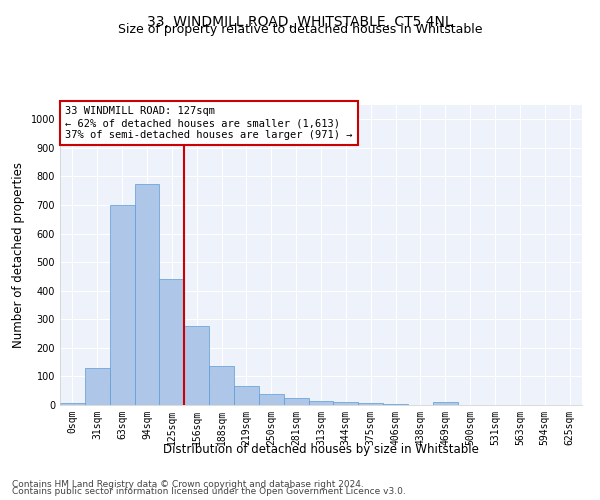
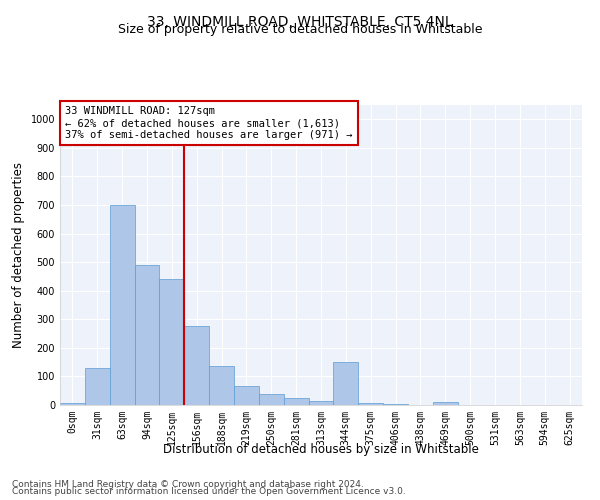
94sqm: 775 -> 490
344sqm: 12 -> 150
